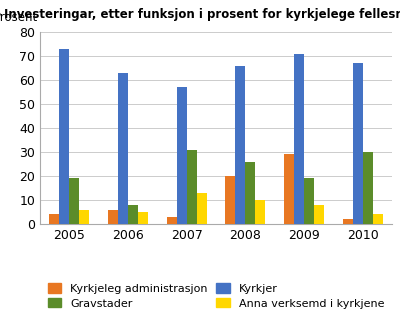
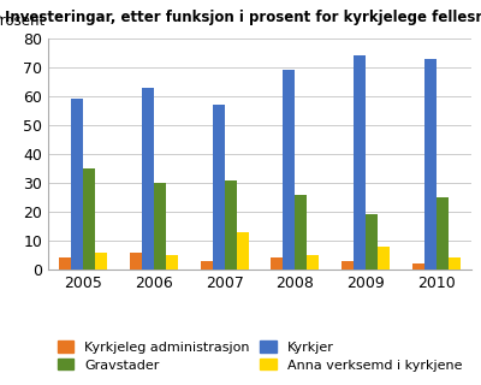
Kyrkjer/2005: 73 -> 59
Gravstader/2005: 19 -> 35
Gravstader/2006: 8 -> 30
Kyrkjeleg administrasjon/2008: 20 -> 4
Kyrkjer/2008: 66 -> 69
Anna verksemd i kyrkjene/2008: 10 -> 5
Kyrkjeleg administrasjon/2009: 29 -> 3
Kyrkjer/2009: 71 -> 74
Kyrkjer/2010: 67 -> 73
Gravstader/2010: 30 -> 25
